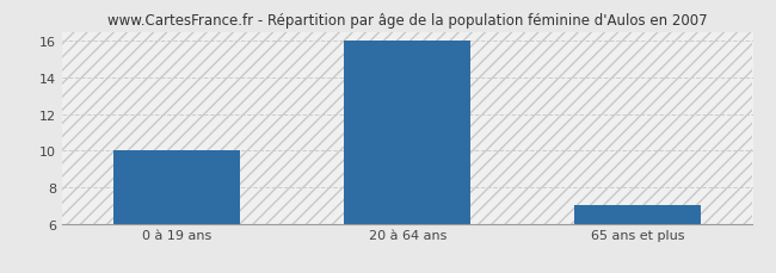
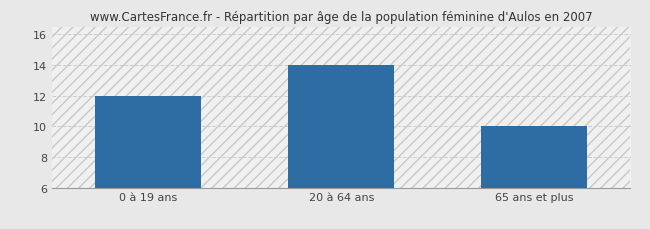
0 à 19 ans: 10 -> 12
20 à 64 ans: 16 -> 14
65 ans et plus: 7 -> 10
